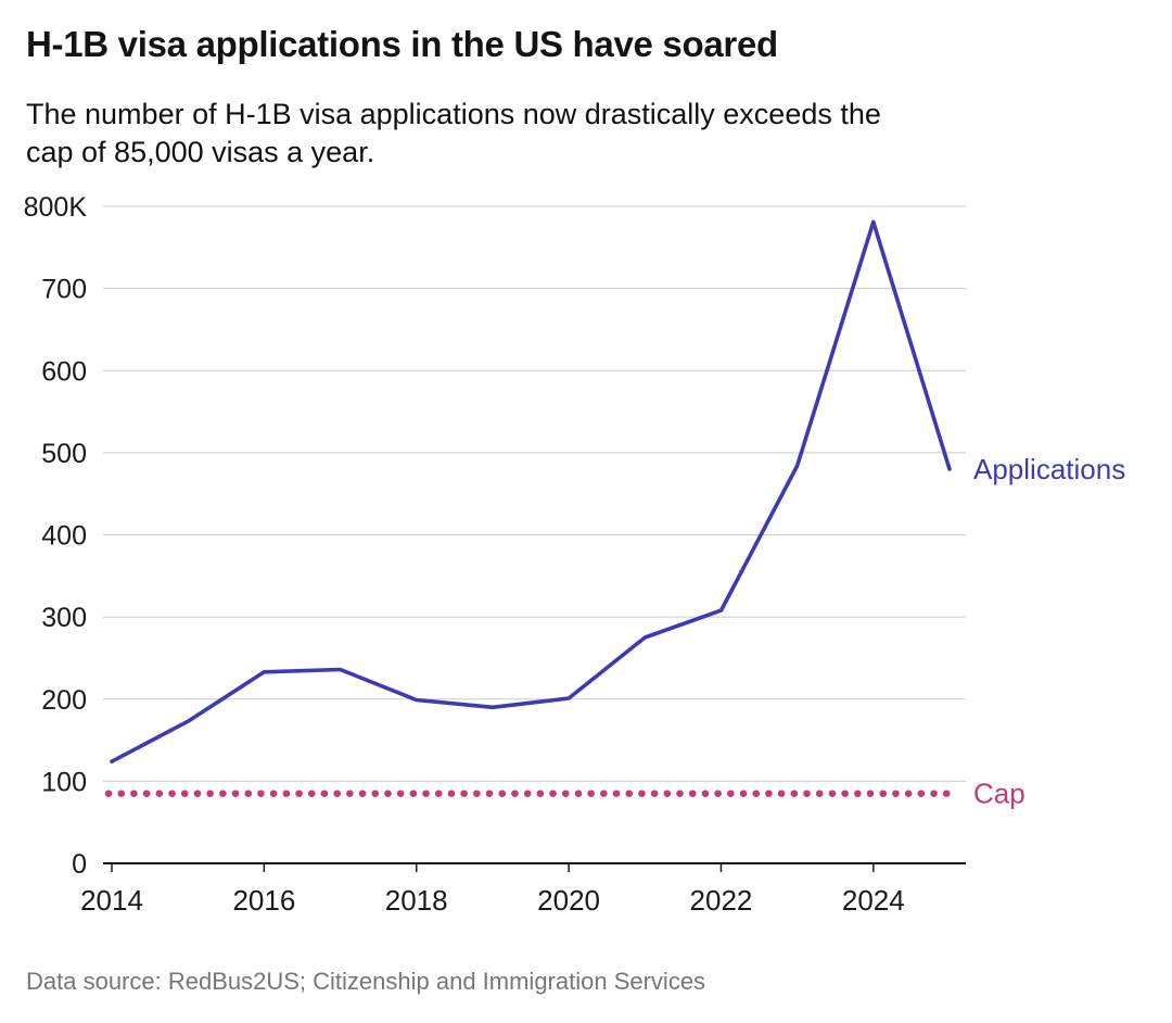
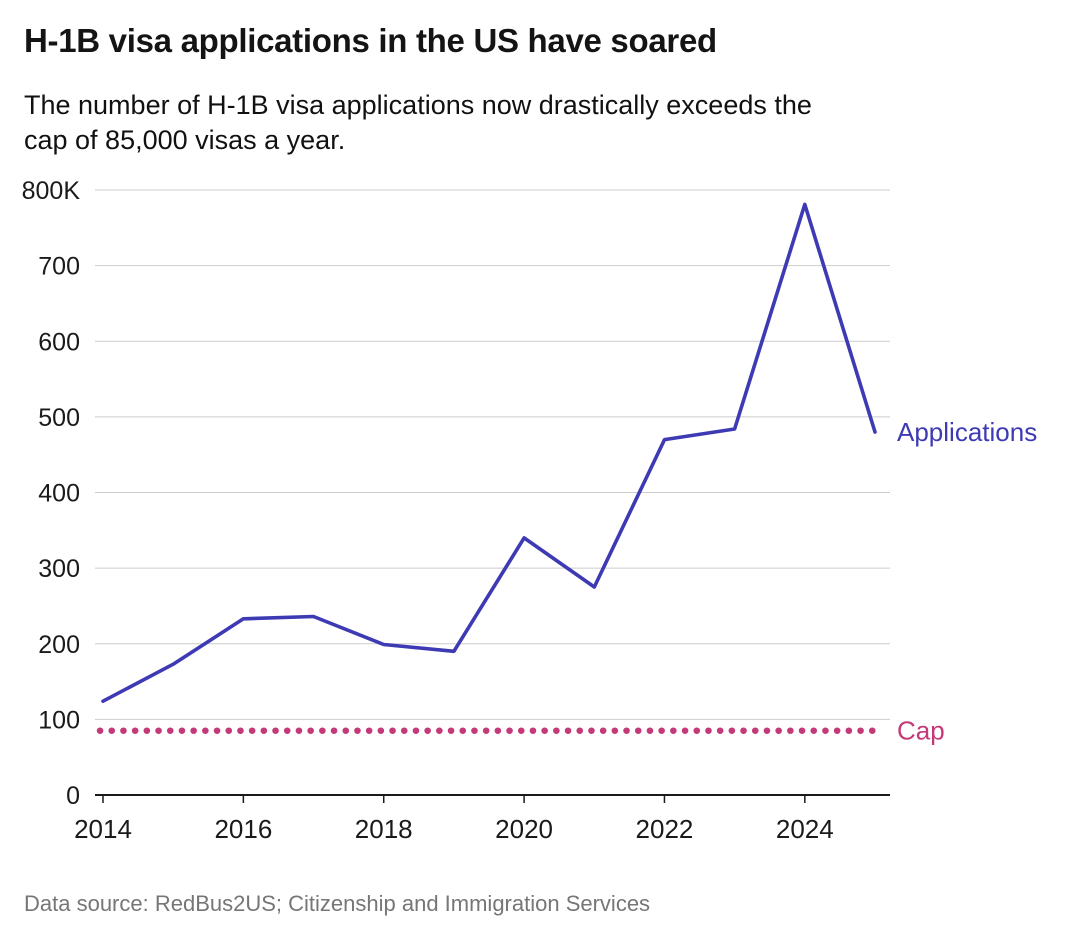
2020: 200K -> 340K
2022: 310K -> 470K
